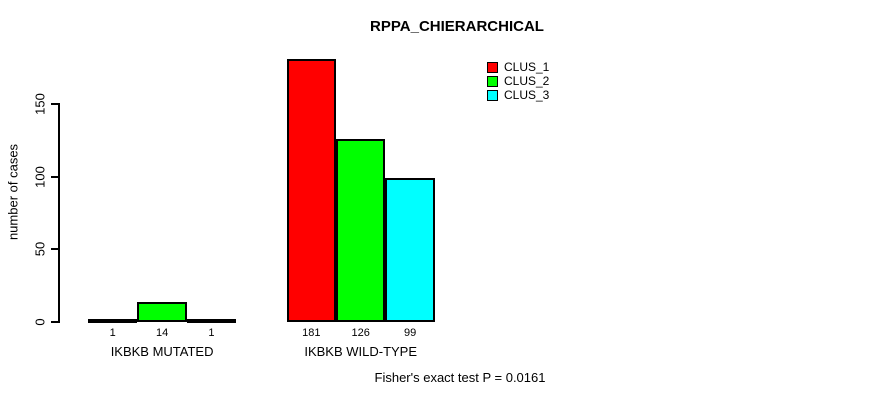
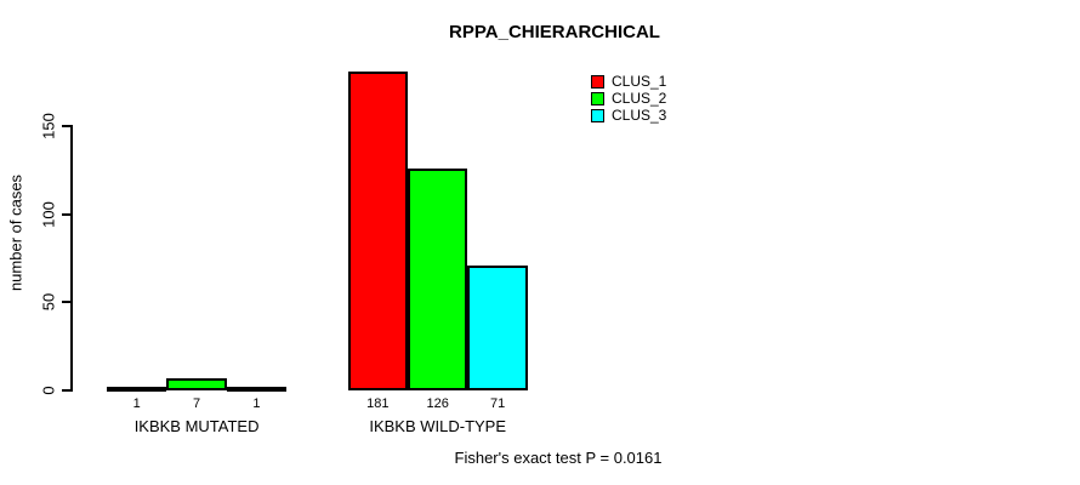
CLUS_2/IKBKB MUTATED: 14 -> 7
CLUS_3/IKBKB WILD-TYPE: 99 -> 71
